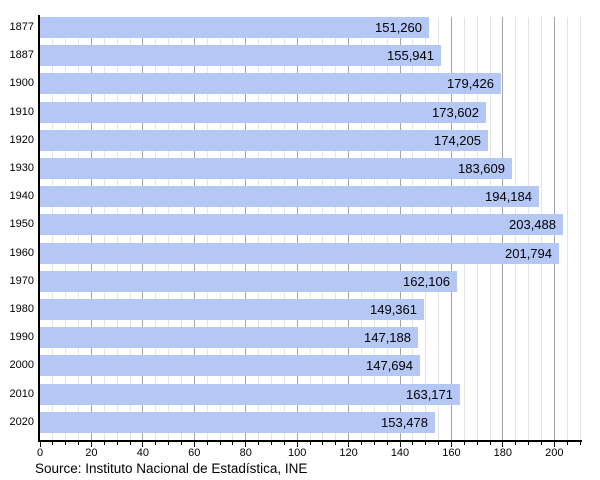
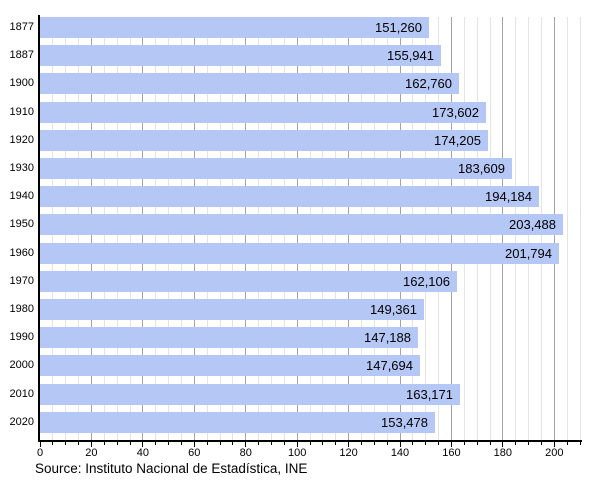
1900: 179,426 -> 162,760
